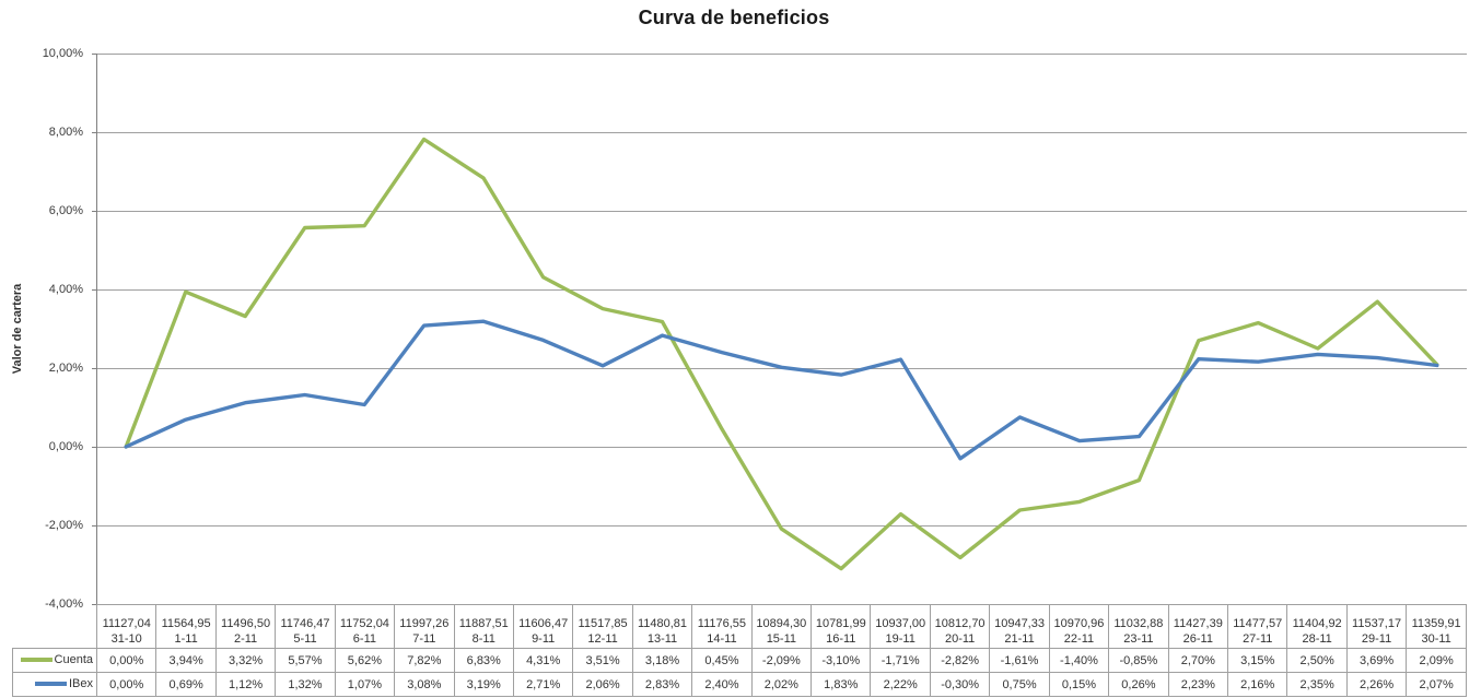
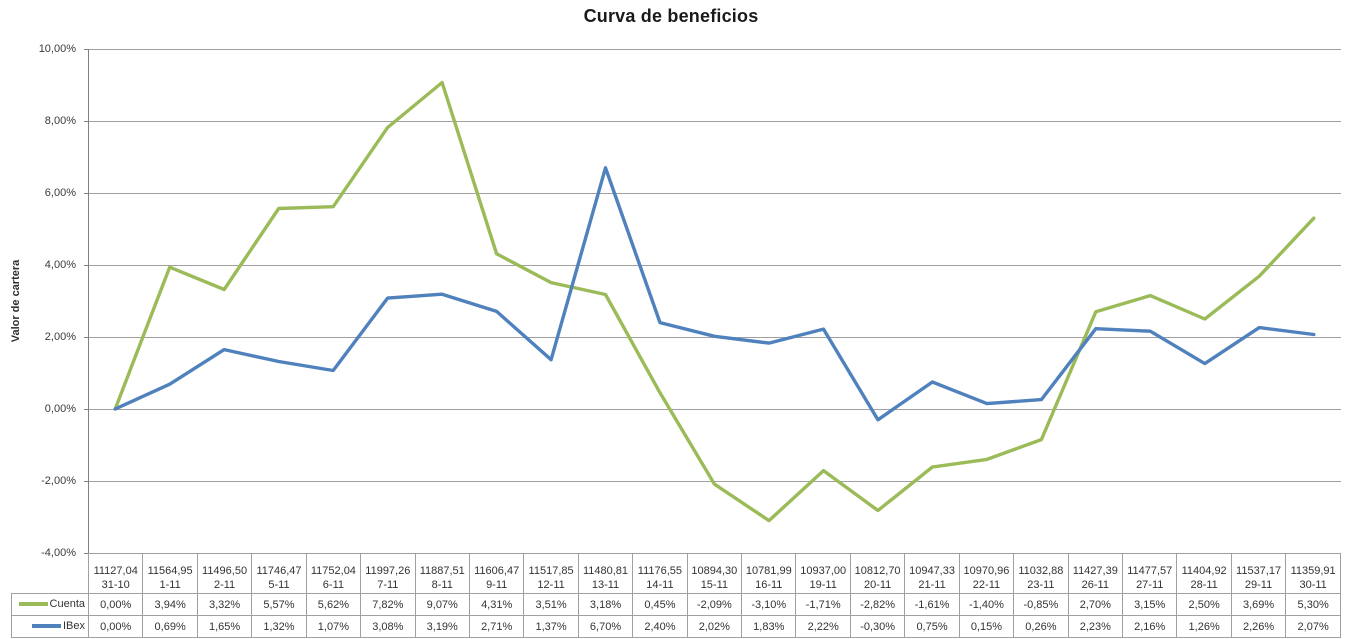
IBex/2-11: 1,12% -> 1,65%
Cuenta/8-11: 6,83% -> 9,07%
IBex/12-11: 2,06% -> 1,37%
IBex/13-11: 2,83% -> 6,70%
IBex/28-11: 2,35% -> 1,26%
Cuenta/30-11: 2,09% -> 5,30%
